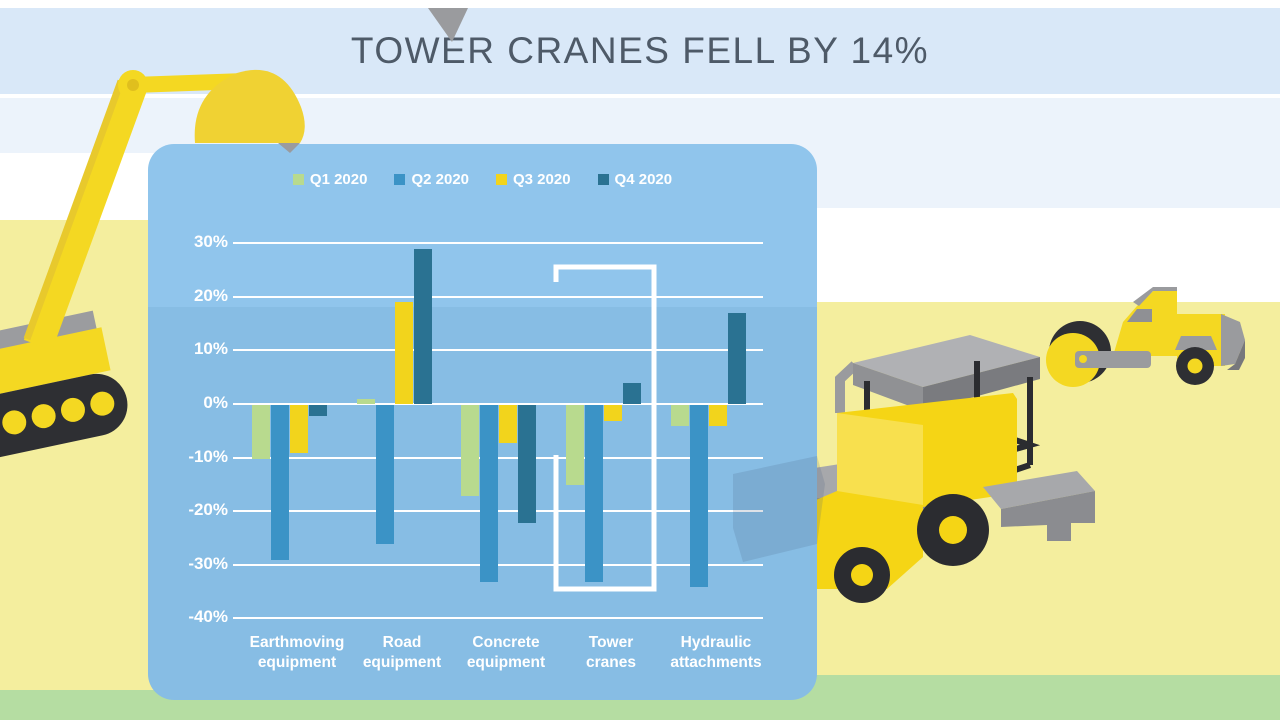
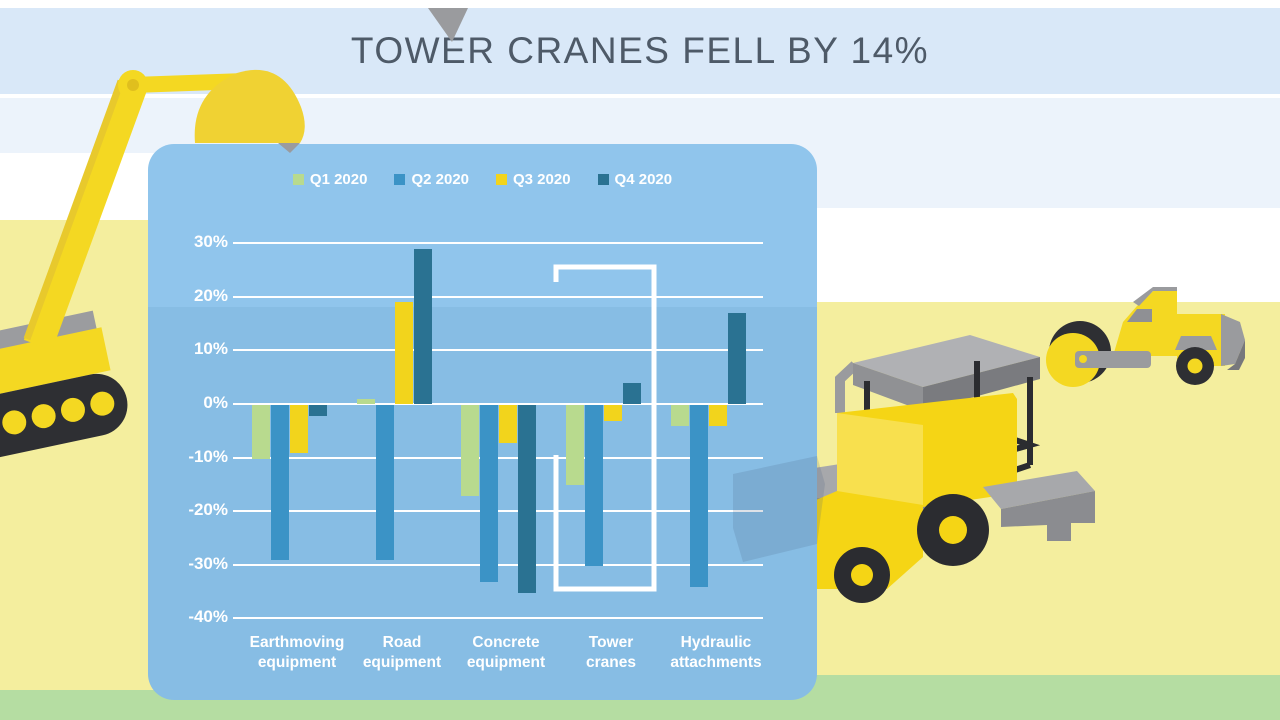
Q2 2020/Road equipment: -26% -> -29%
Q4 2020/Concrete equipment: -22% -> -35%
Q2 2020/Tower cranes: -33% -> -30%
